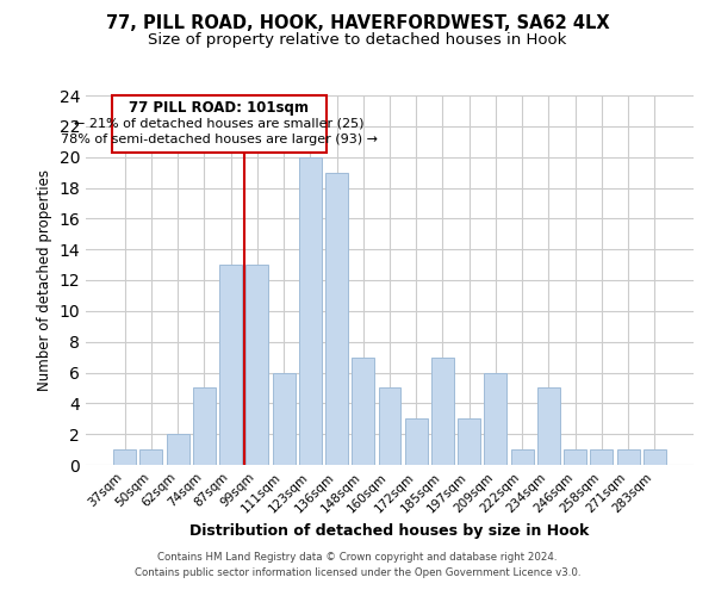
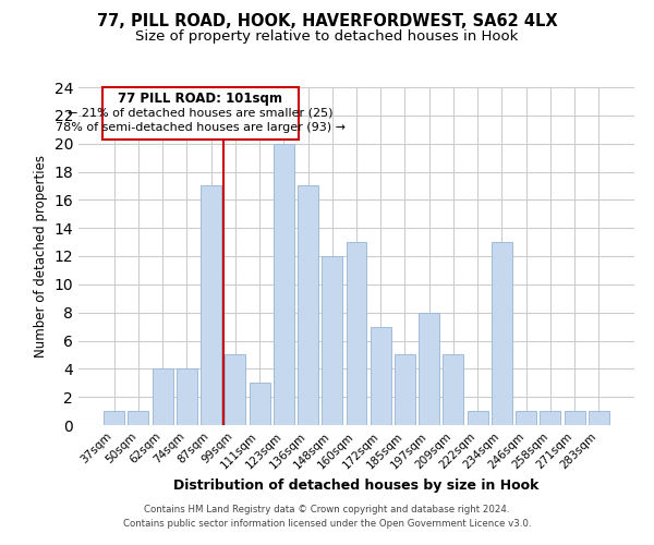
62sqm: 2 -> 4
74sqm: 5 -> 4
87sqm: 13 -> 17
99sqm: 13 -> 5
111sqm: 6 -> 3
136sqm: 19 -> 17
148sqm: 7 -> 12
160sqm: 5 -> 13
172sqm: 3 -> 7
185sqm: 7 -> 5
197sqm: 3 -> 8
209sqm: 6 -> 5
234sqm: 5 -> 13
